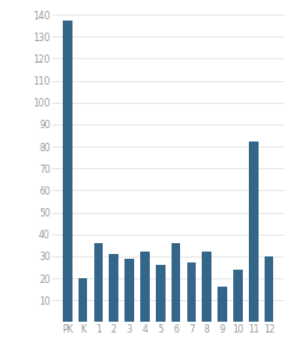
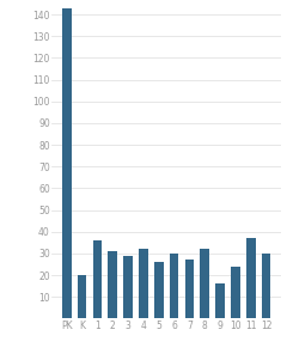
PK: 137 -> 143
6: 36 -> 30
11: 82 -> 37
